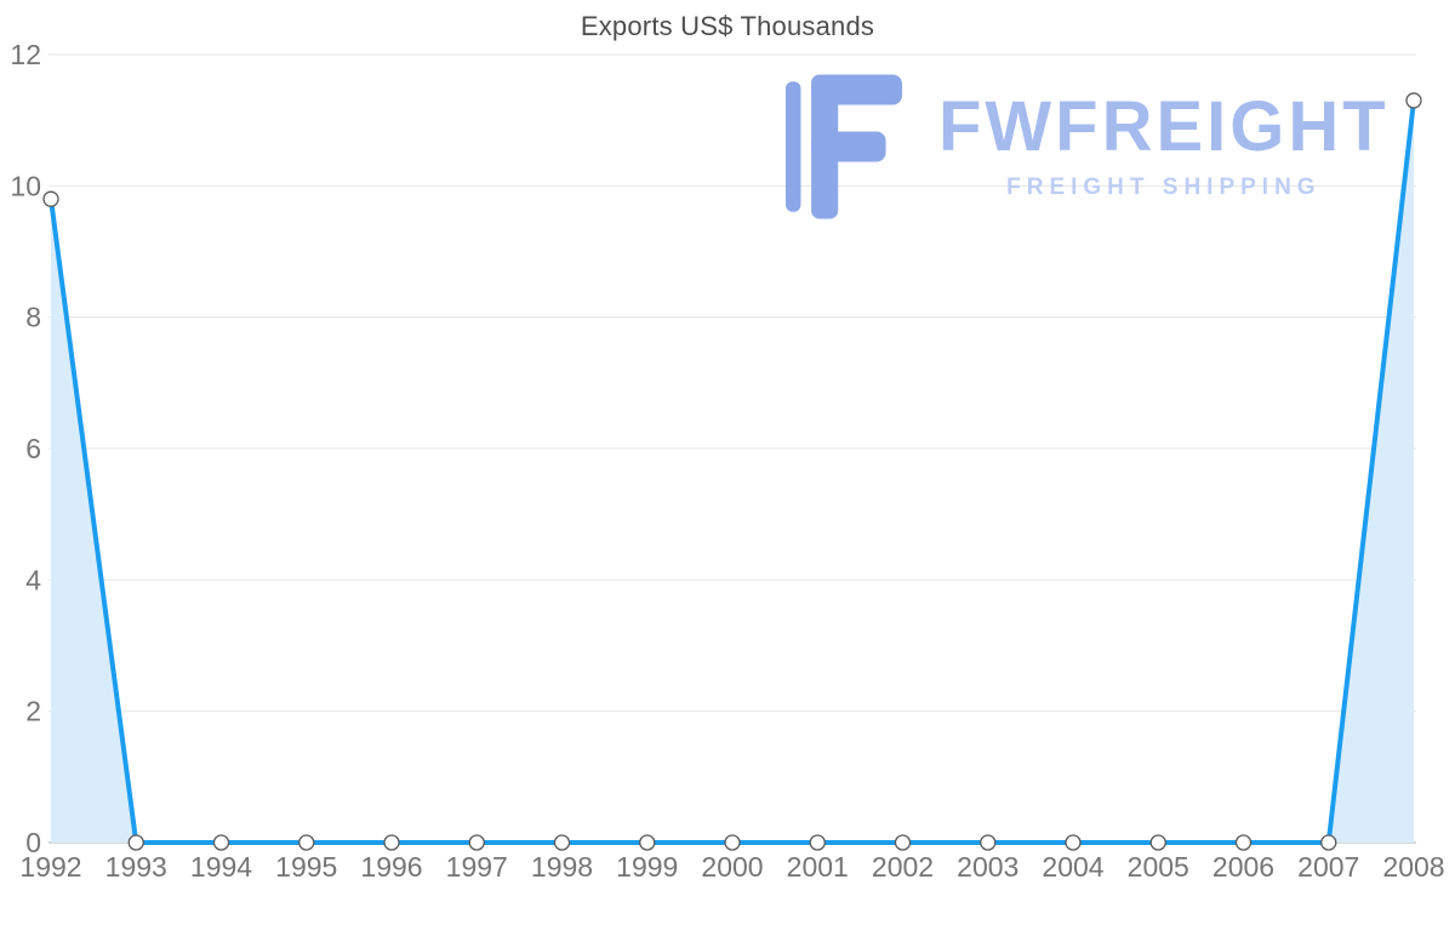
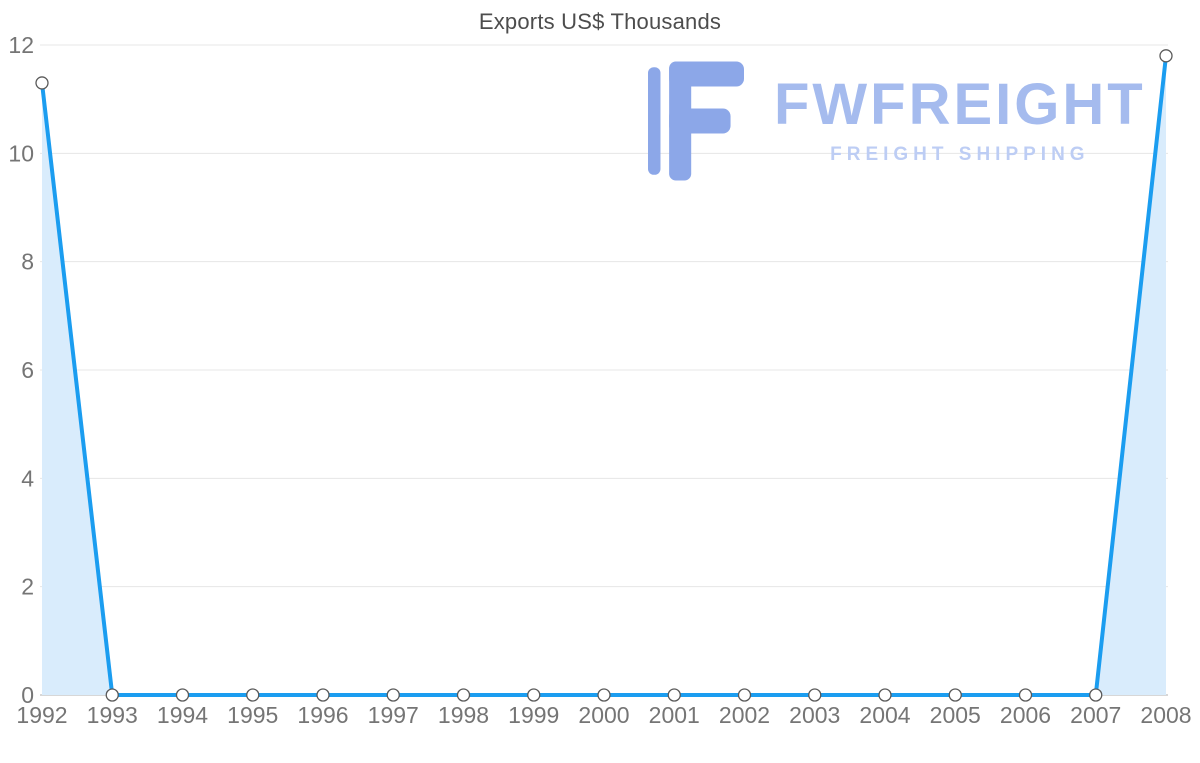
1992: 9.8 -> 11.3
2008: 11.3 -> 11.8
